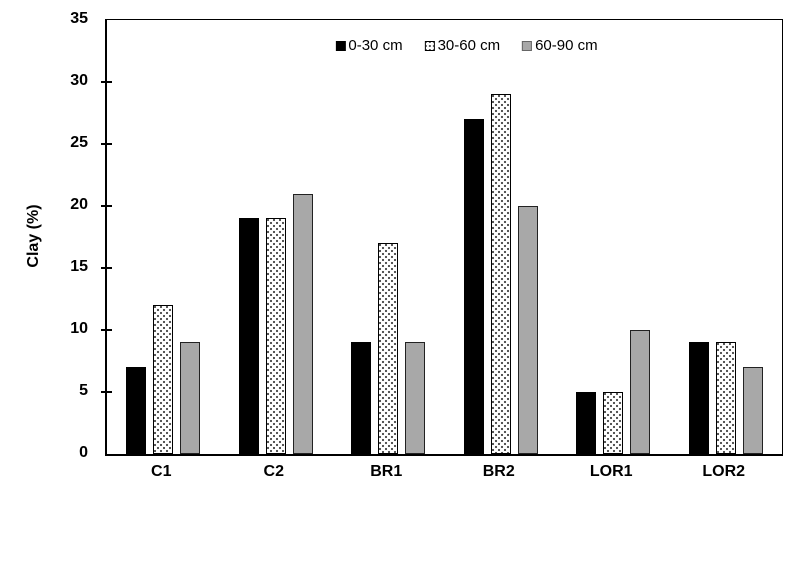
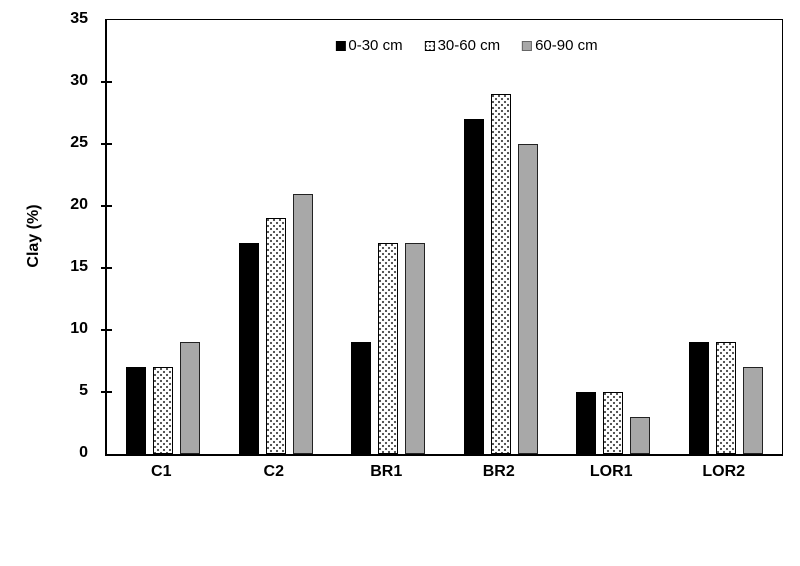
30-60 cm/C1: 12 -> 7
0-30 cm/C2: 19 -> 17
60-90 cm/BR1: 9 -> 17
60-90 cm/BR2: 20 -> 25
60-90 cm/LOR1: 10 -> 3
